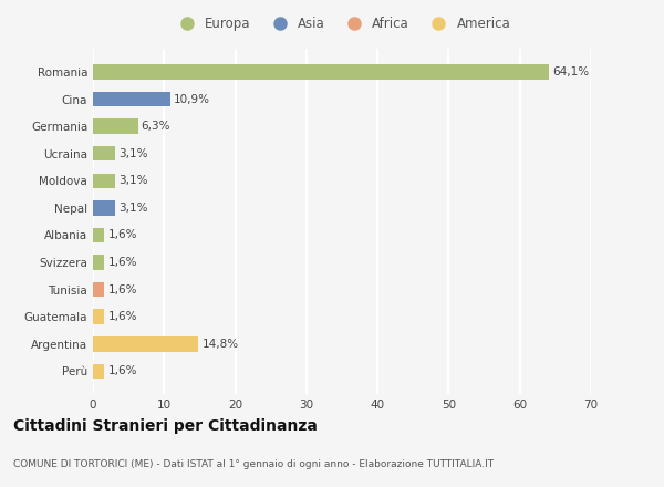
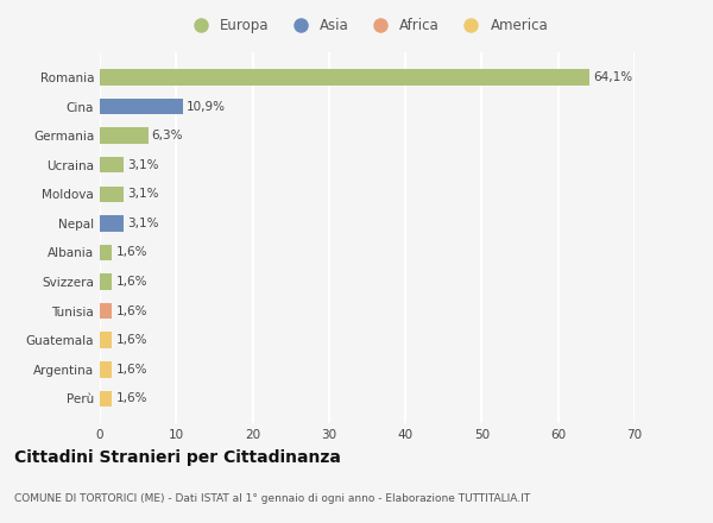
Argentina: 14,8% -> 1,6%
